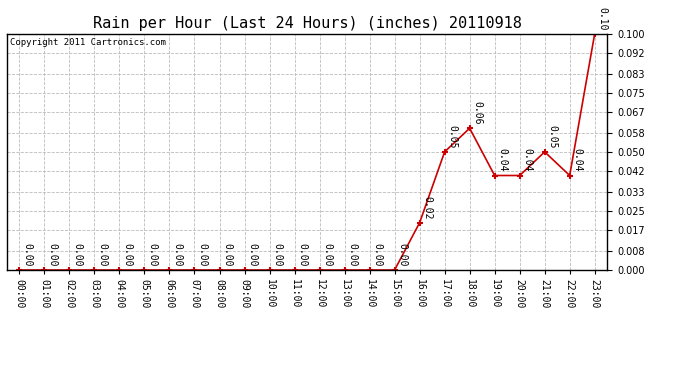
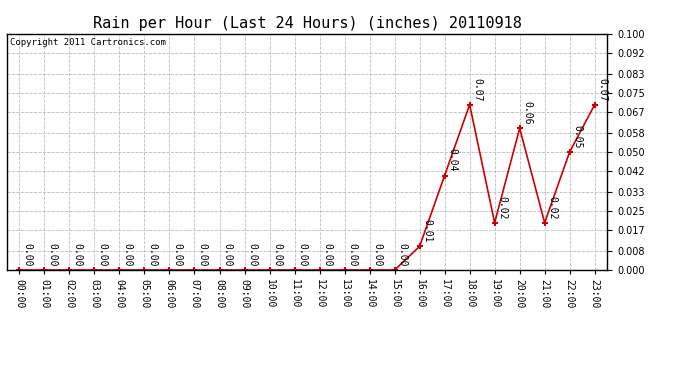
16:00: 0.02 -> 0.01
17:00: 0.05 -> 0.04
18:00: 0.06 -> 0.07
19:00: 0.04 -> 0.02
20:00: 0.04 -> 0.06
21:00: 0.05 -> 0.02
22:00: 0.04 -> 0.05
23:00: 0.10 -> 0.07
